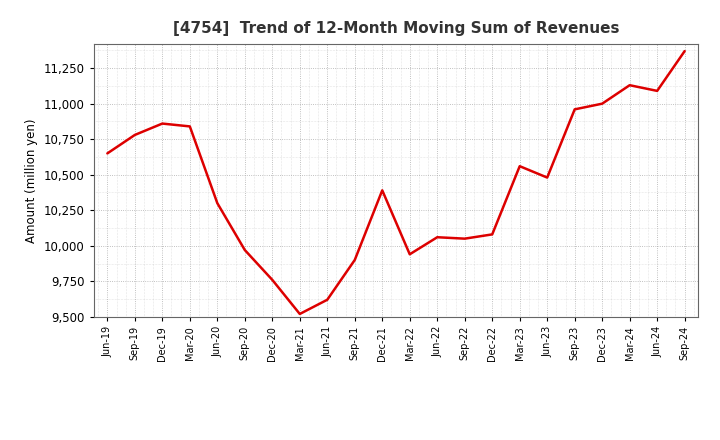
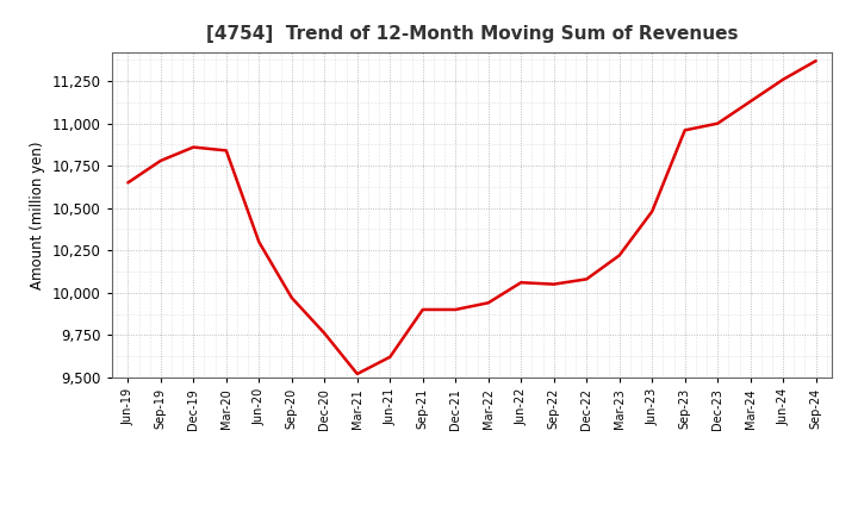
Dec-21: 10,390 -> 9,900
Mar-23: 10,560 -> 10,220
Jun-24: 11,090 -> 11,260
